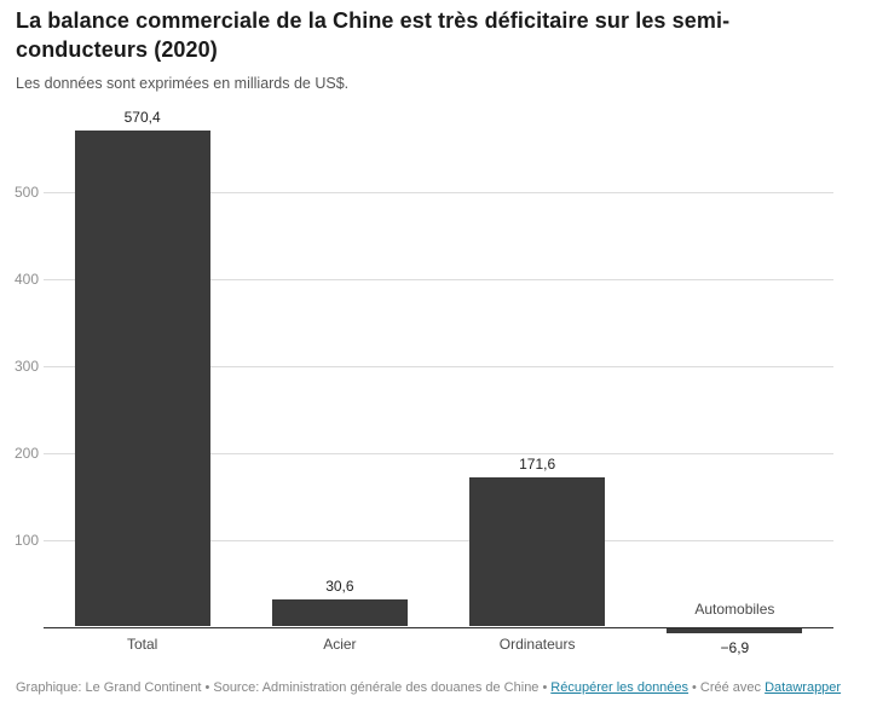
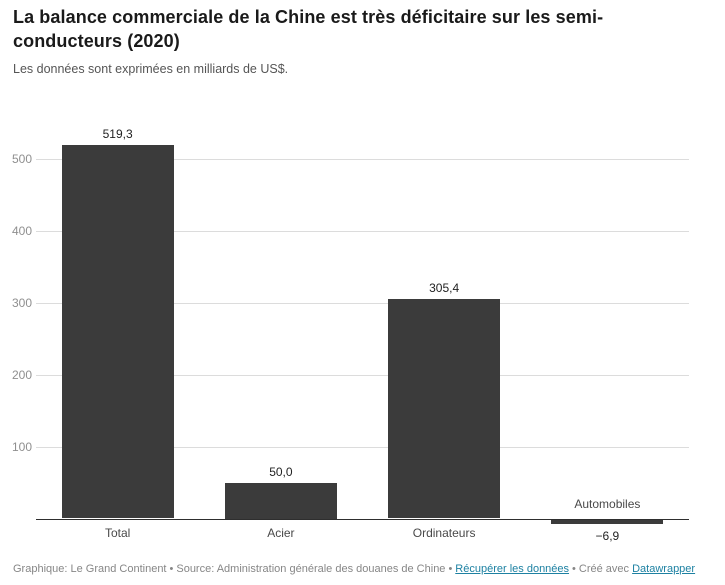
Total: 570,4 -> 519,3
Acier: 30,6 -> 50,0
Ordinateurs: 171,6 -> 305,4
